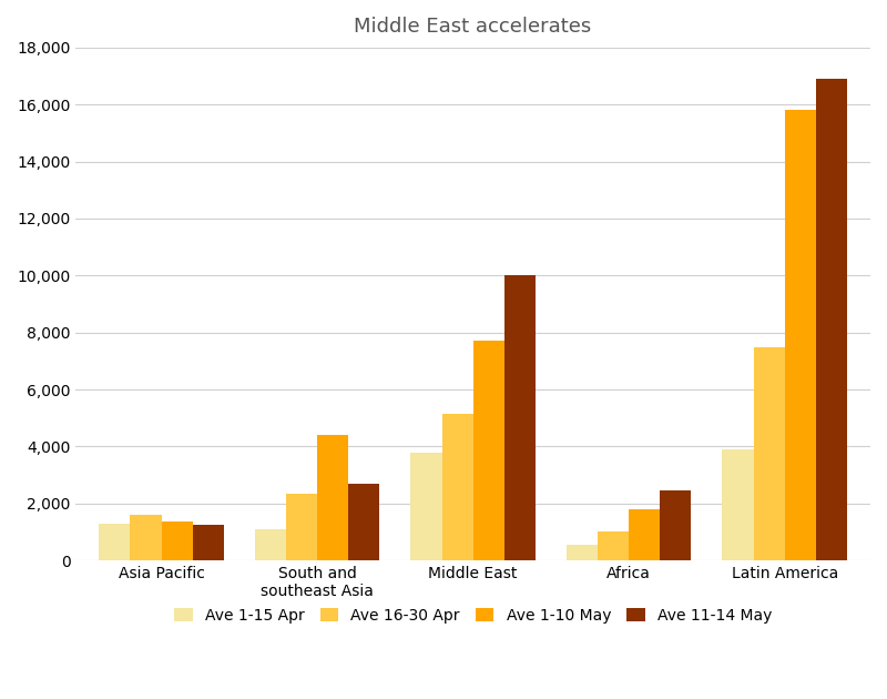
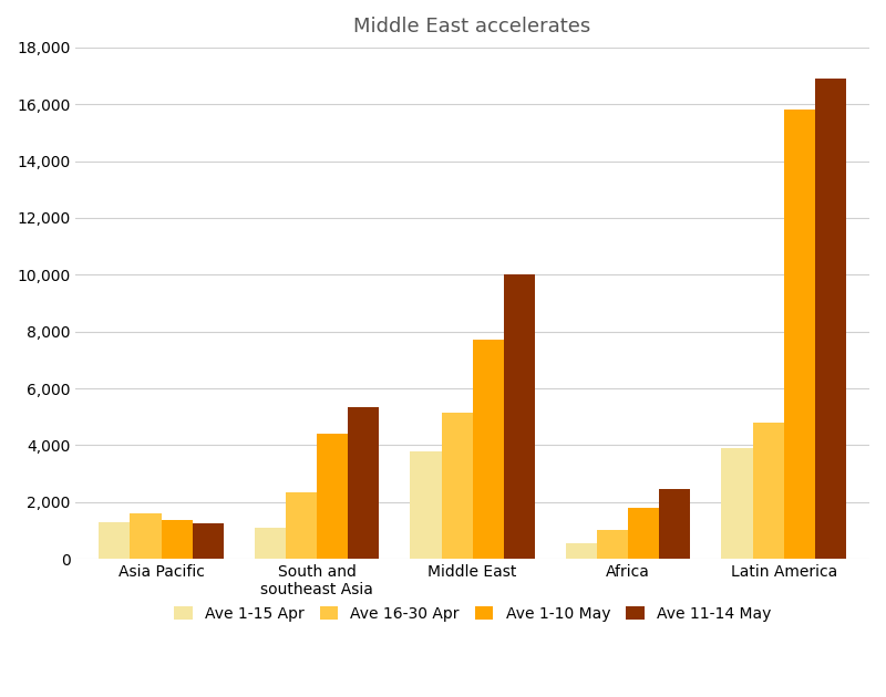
Ave 11-14 May/South and southeast Asia: 2,700 -> 5,350
Ave 16-30 Apr/Latin America: 7,500 -> 4,800
